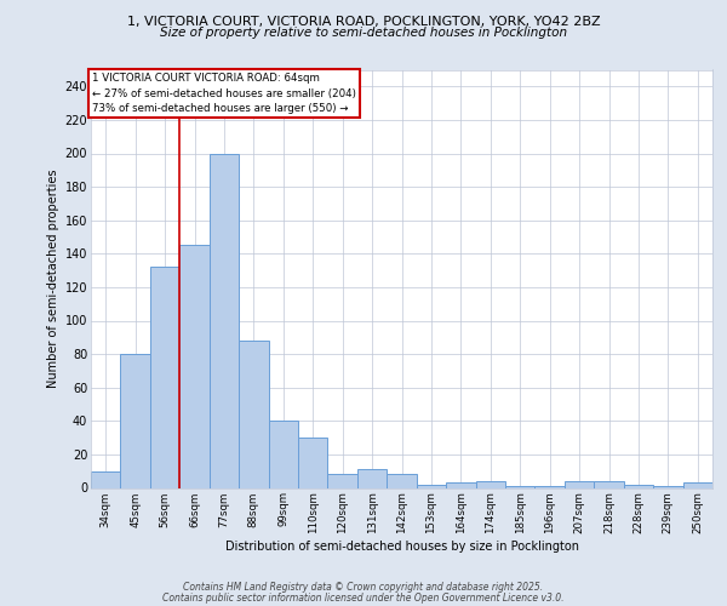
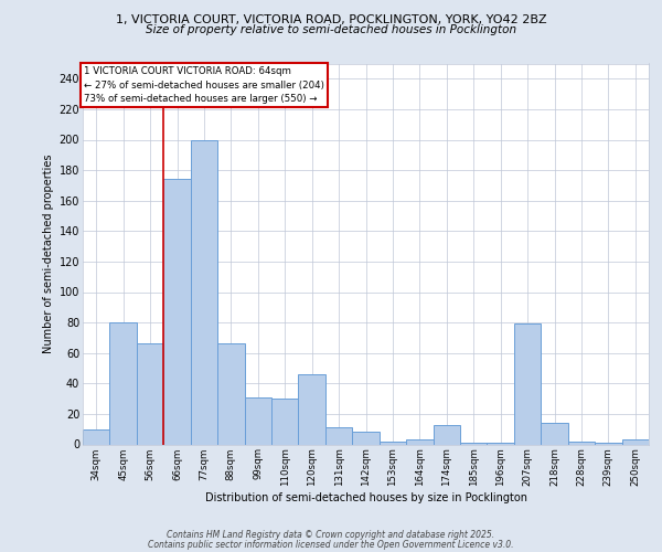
56sqm: 132 -> 66
66sqm: 145 -> 174
88sqm: 88 -> 66
99sqm: 40 -> 31
120sqm: 8 -> 46
174sqm: 4 -> 13
207sqm: 4 -> 79
218sqm: 4 -> 14
